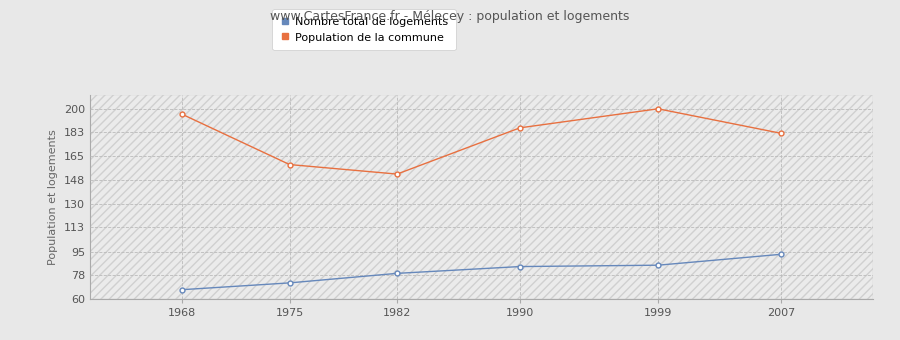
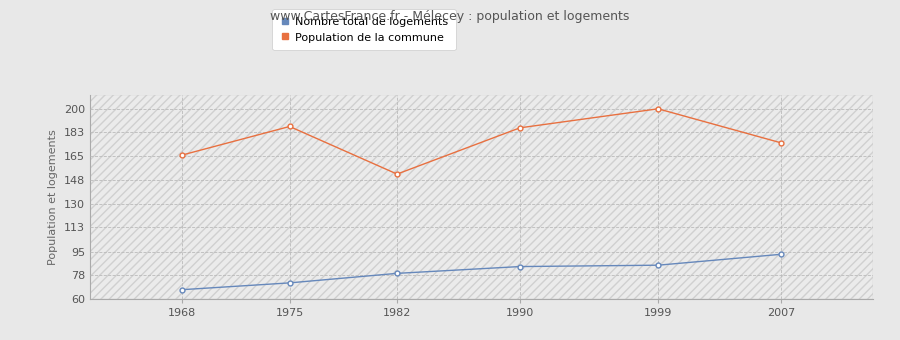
Population de la commune/1968: 196 -> 166
Population de la commune/1975: 159 -> 187
Population de la commune/2007: 182 -> 175
